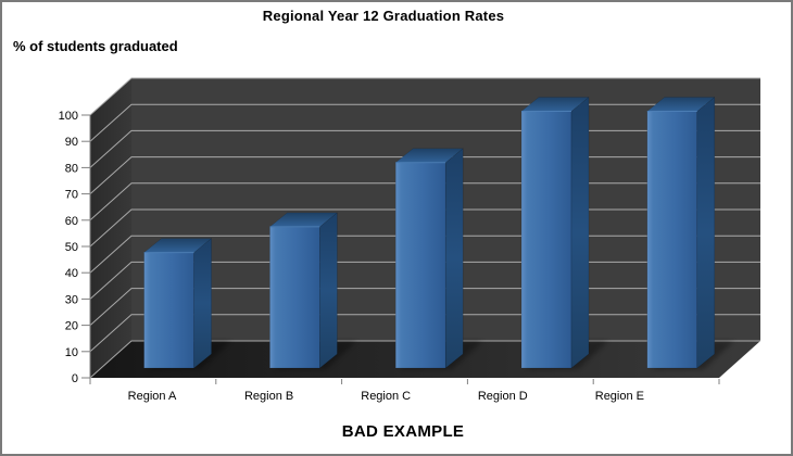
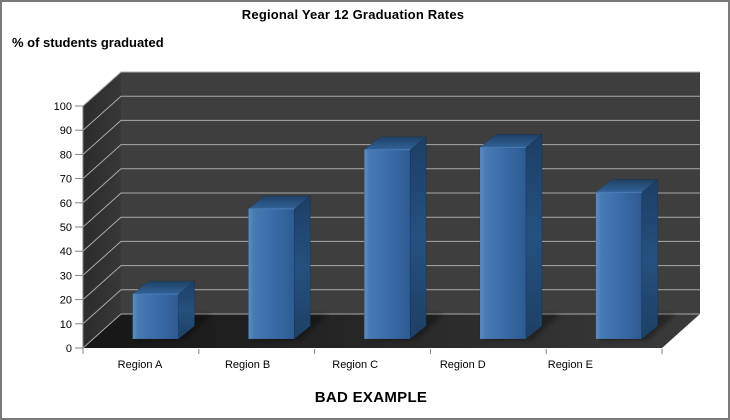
Region A: 45 -> 19
Region D: 100 -> 81
Region E: 100 -> 62
